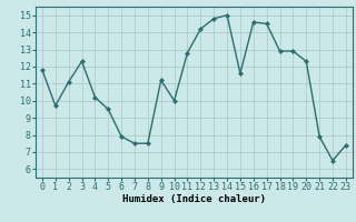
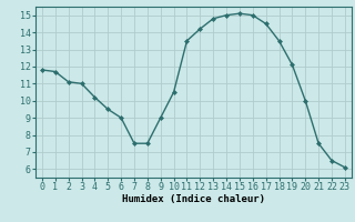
1: 9.7 -> 11.7
3: 12.3 -> 11.0
6: 7.9 -> 9.0
9: 11.2 -> 9.0
10: 10.0 -> 10.5
11: 12.8 -> 13.5
15: 11.6 -> 15.1
16: 14.6 -> 15.0
18: 12.9 -> 13.5
19: 12.9 -> 12.1
20: 12.3 -> 10.0
21: 7.9 -> 7.5
23: 7.4 -> 6.1
